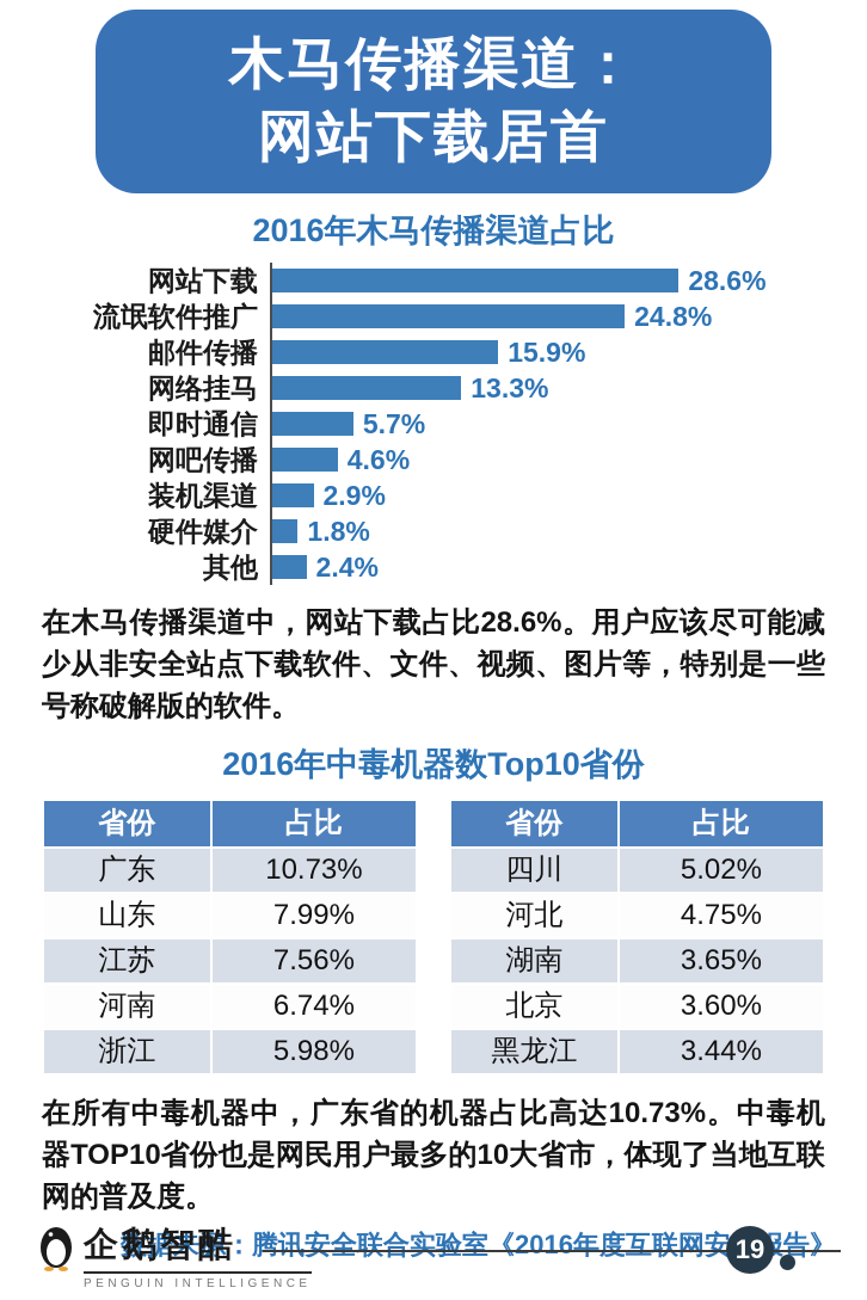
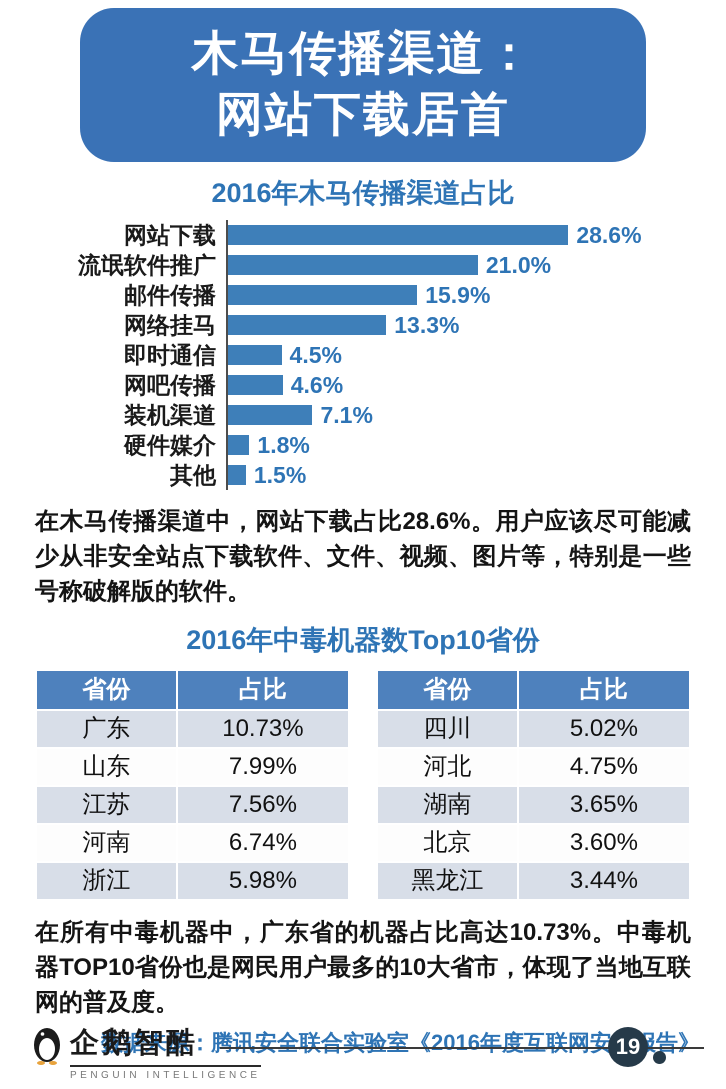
2016年木马传播渠道占比/流氓软件推广: 24.8% -> 21.0%
2016年木马传播渠道占比/即时通信: 5.7% -> 4.5%
2016年木马传播渠道占比/装机渠道: 2.9% -> 7.1%
2016年木马传播渠道占比/其他: 2.4% -> 1.5%
